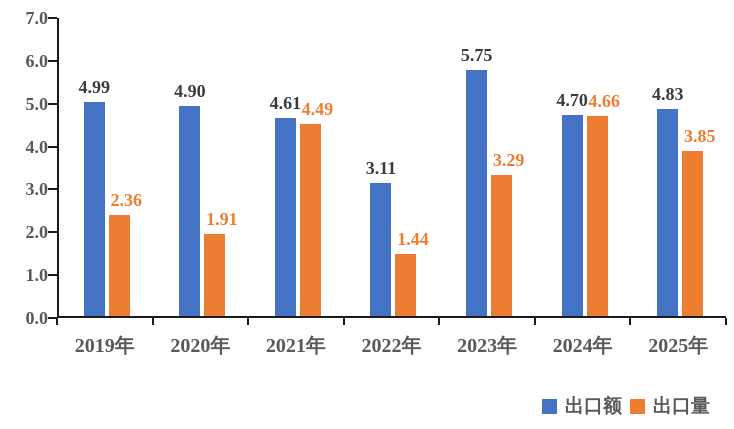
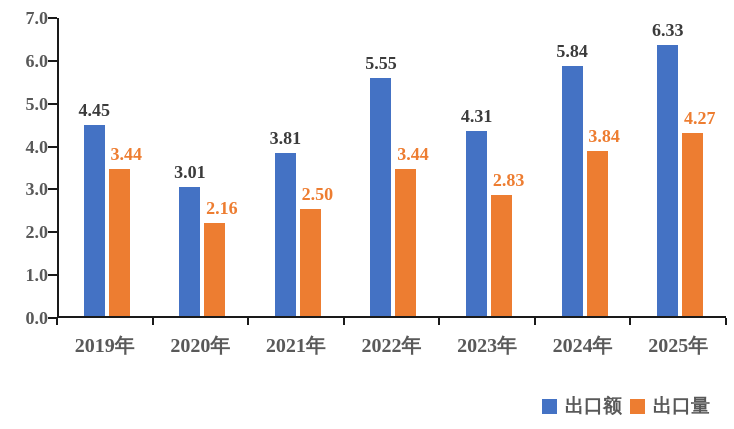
出口额/2019年: 4.99 -> 4.45
出口量/2019年: 2.36 -> 3.44
出口额/2020年: 4.90 -> 3.01
出口量/2020年: 1.91 -> 2.16
出口额/2021年: 4.61 -> 3.81
出口量/2021年: 4.49 -> 2.50
出口额/2022年: 3.11 -> 5.55
出口量/2022年: 1.44 -> 3.44
出口额/2023年: 5.75 -> 4.31
出口量/2023年: 3.29 -> 2.83
出口额/2024年: 4.70 -> 5.84
出口量/2024年: 4.66 -> 3.84
出口额/2025年: 4.83 -> 6.33
出口量/2025年: 3.85 -> 4.27
